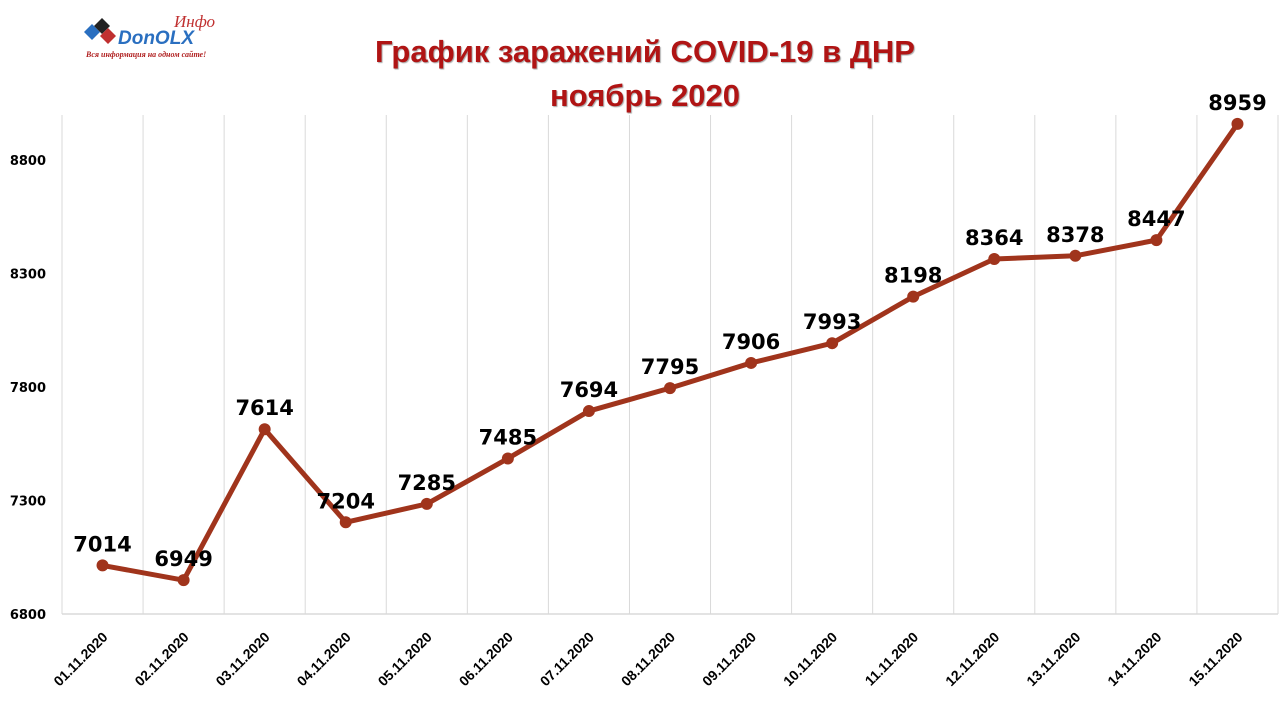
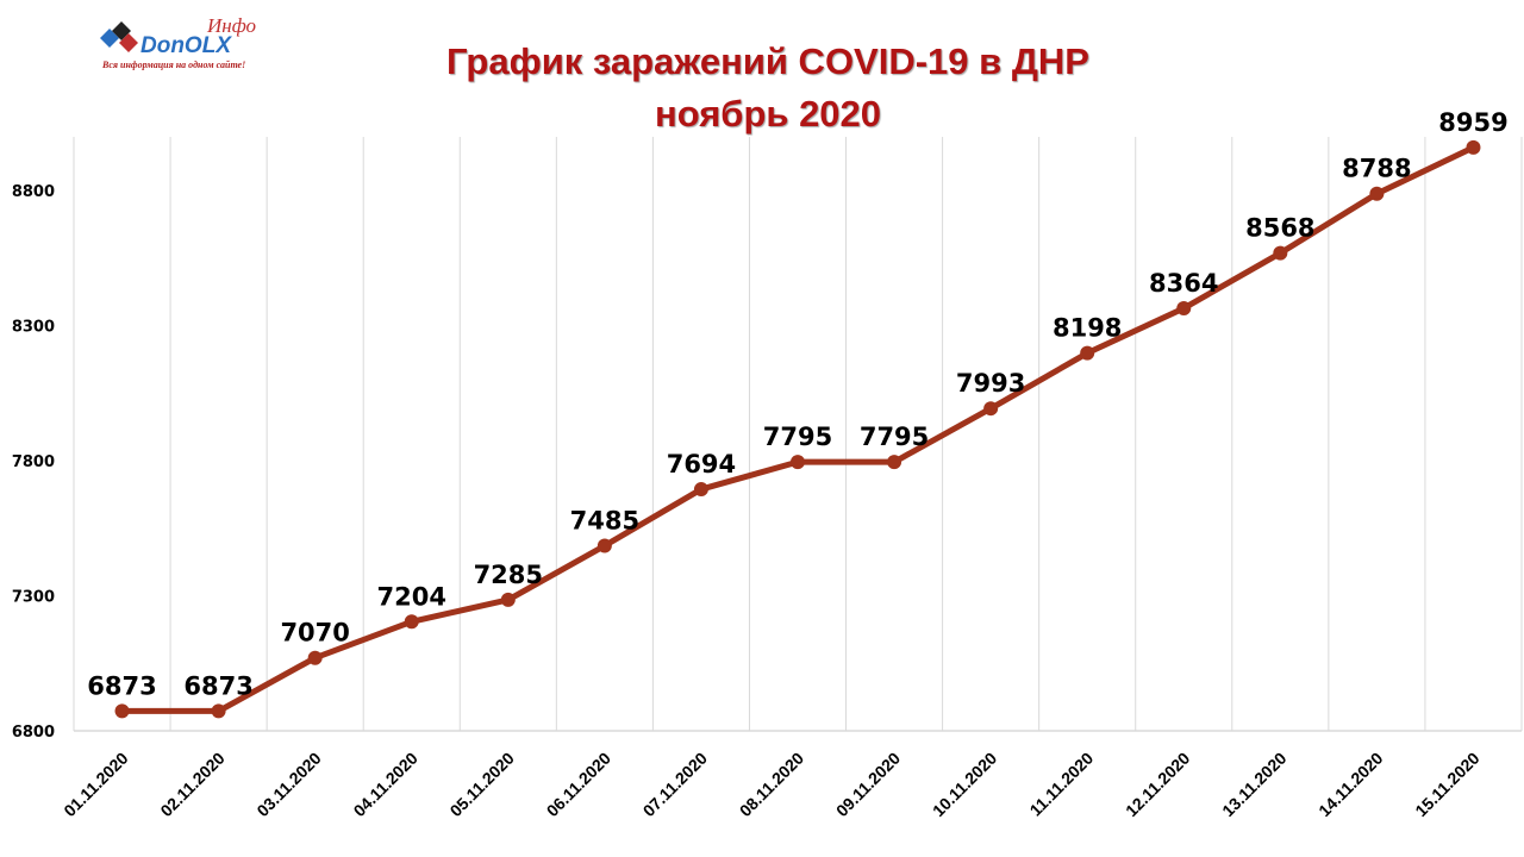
01.11.2020: 7014 -> 6873
02.11.2020: 6949 -> 6873
03.11.2020: 7614 -> 7070
09.11.2020: 7906 -> 7795
13.11.2020: 8378 -> 8568
14.11.2020: 8447 -> 8788
